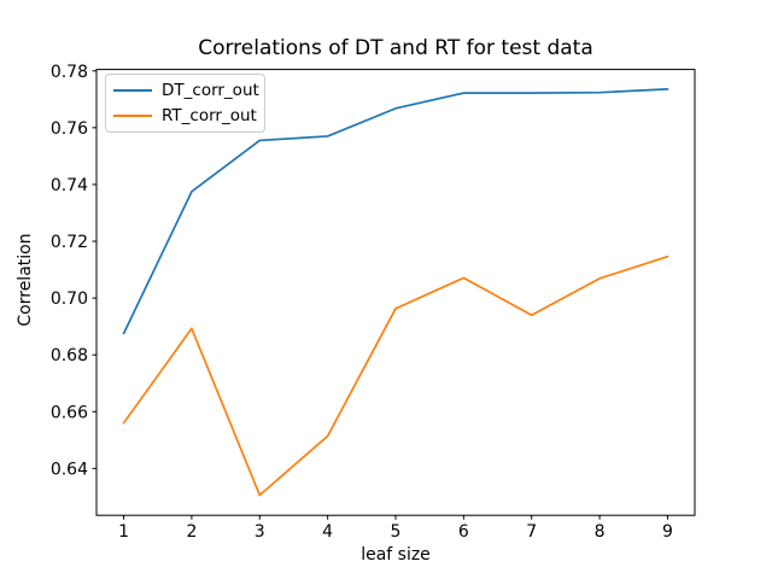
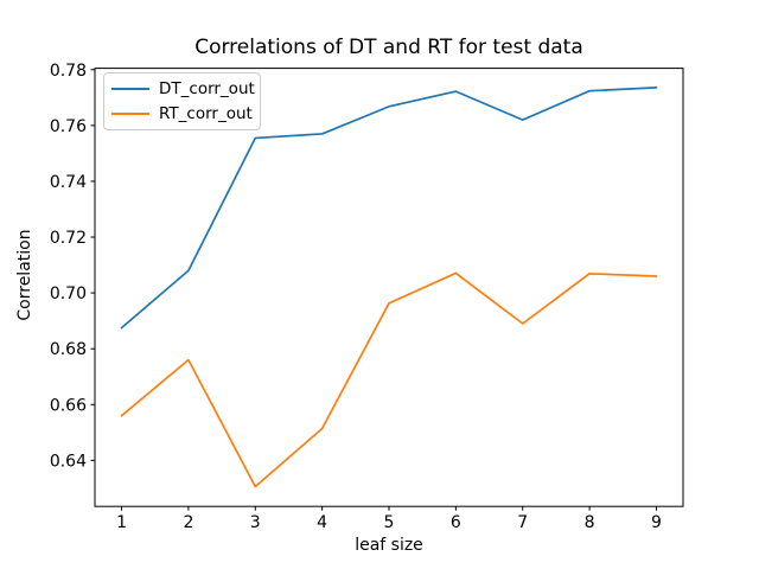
DT_corr_out/2: 0.738 -> 0.708
RT_corr_out/2: 0.689 -> 0.676
DT_corr_out/7: 0.772 -> 0.762
RT_corr_out/7: 0.694 -> 0.689
RT_corr_out/9: 0.715 -> 0.706
